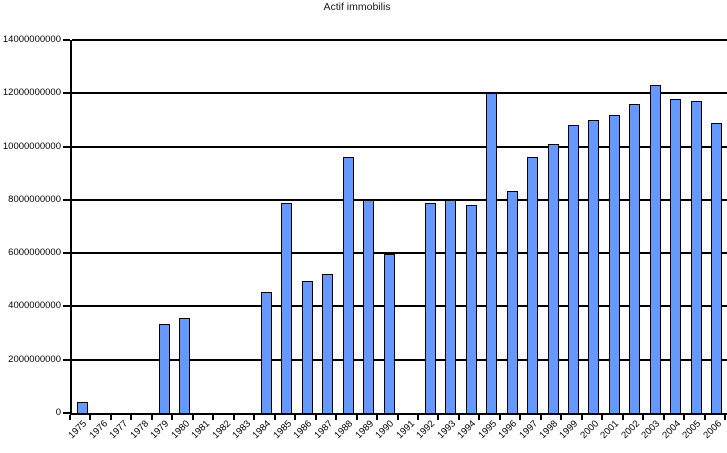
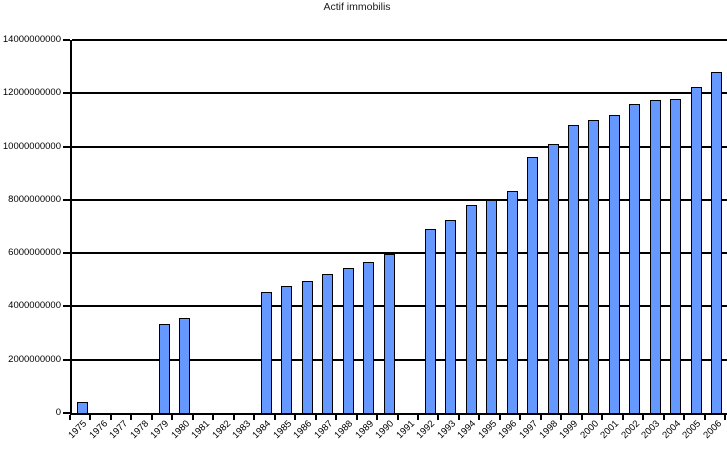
1985: 7900000000 -> 4800000000
1988: 9600000000 -> 5400000000
1989: 8000000000 -> 5600000000
1992: 7900000000 -> 6900000000
1993: 8000000000 -> 7200000000
1995: 12000000000 -> 8000000000
2003: 12300000000 -> 11800000000
2005: 11700000000 -> 12200000000
2006: 10900000000 -> 12800000000
